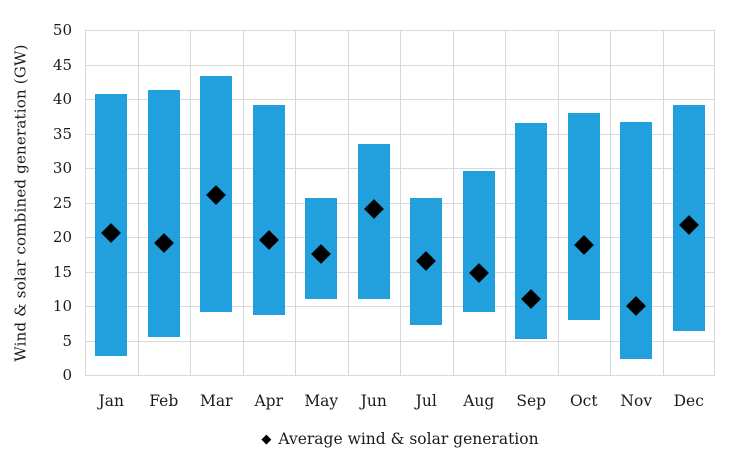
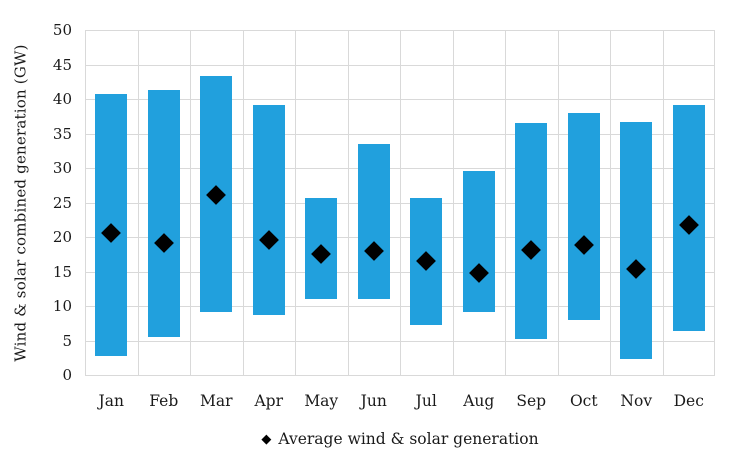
Average wind & solar generation/Jun: 24 -> 18
Average wind & solar generation/Sep: 11 -> 18
Average wind & solar generation/Nov: 10 -> 15
